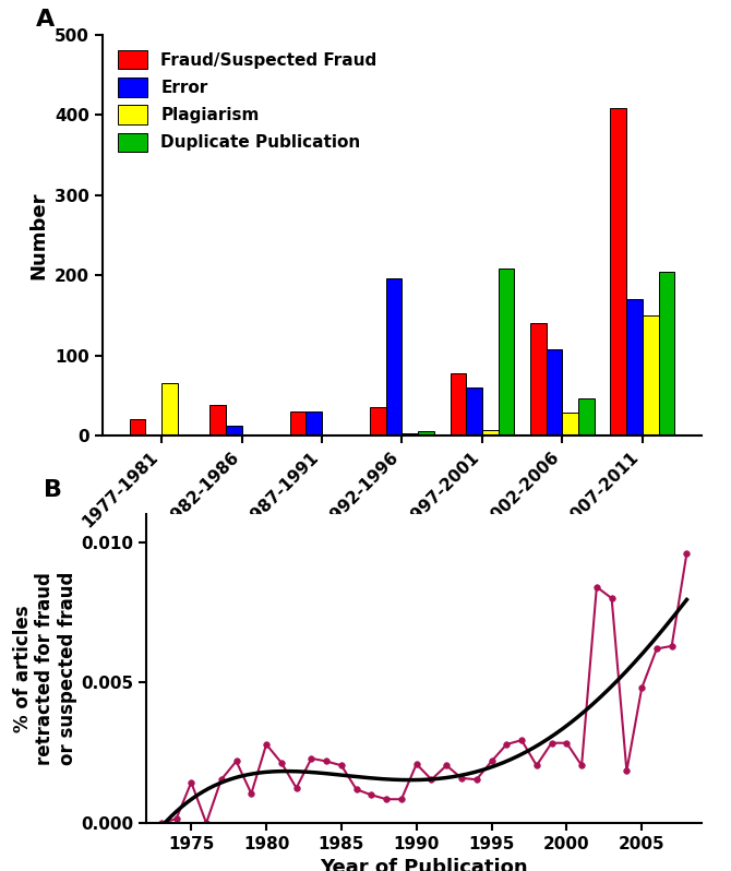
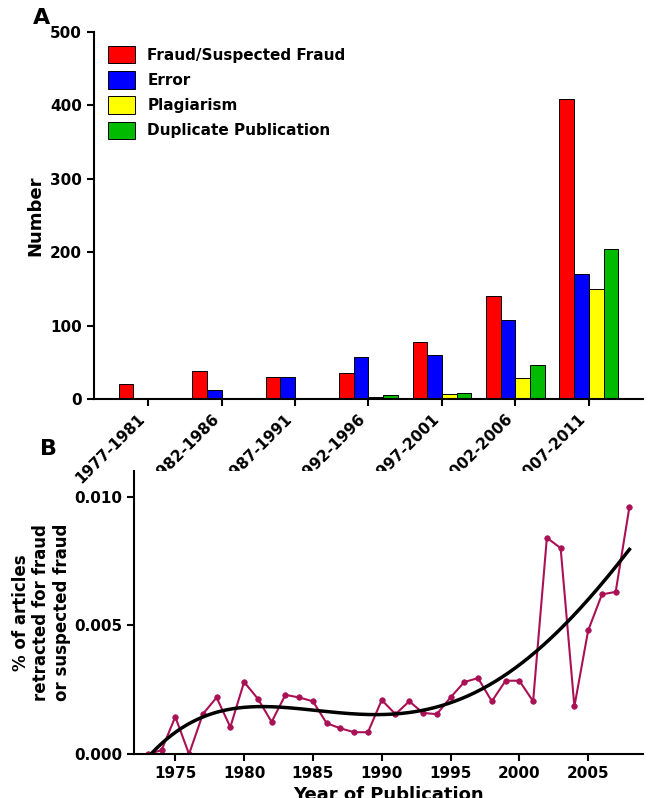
Plagiarism/1977-1981: 66 -> 1
Error/1992-1996: 196 -> 57
Duplicate Publication/1997-2001: 208 -> 8
